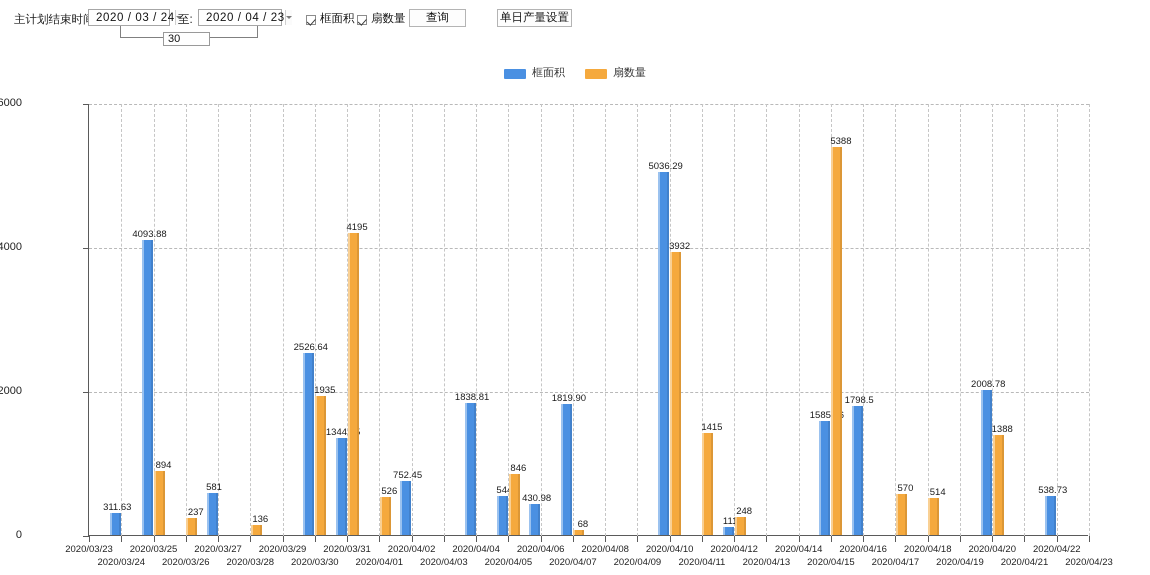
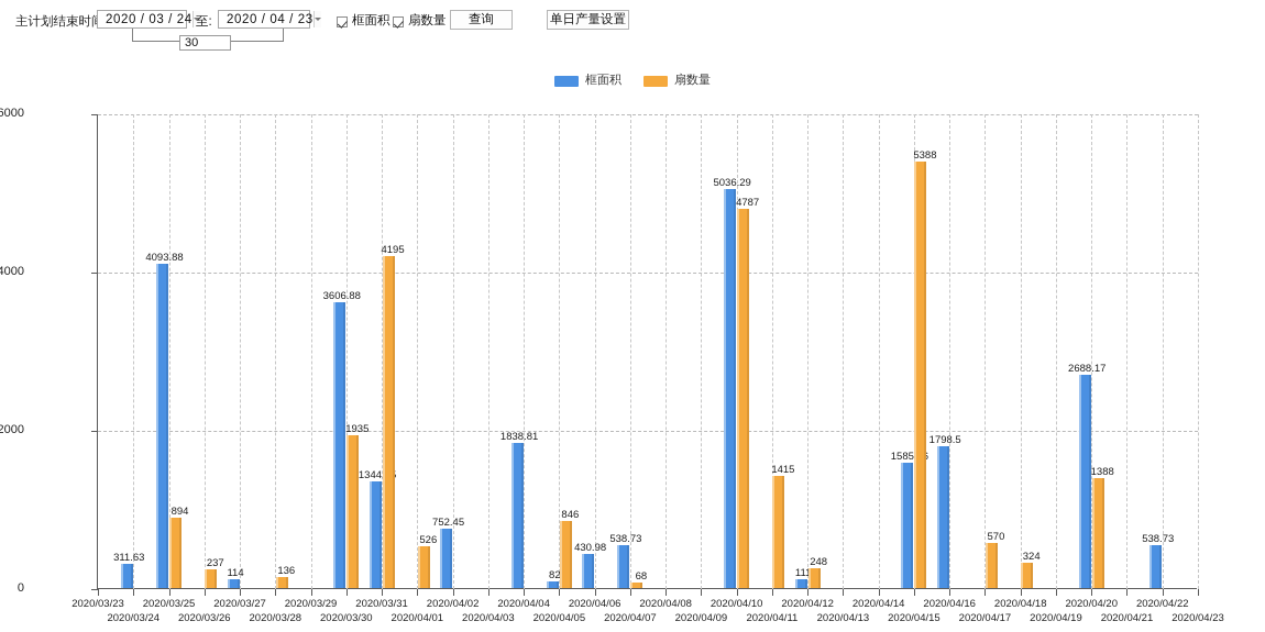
框面积/2020/03/27: 581 -> 114
框面积/2020/03/30: 2526.64 -> 3606.88
框面积/2020/04/05: 544 -> 82
框面积/2020/04/07: 1819.90 -> 538.73
扇数量/2020/04/10: 3932 -> 4787
扇数量/2020/04/18: 514 -> 324
框面积/2020/04/20: 2008.78 -> 2688.17
